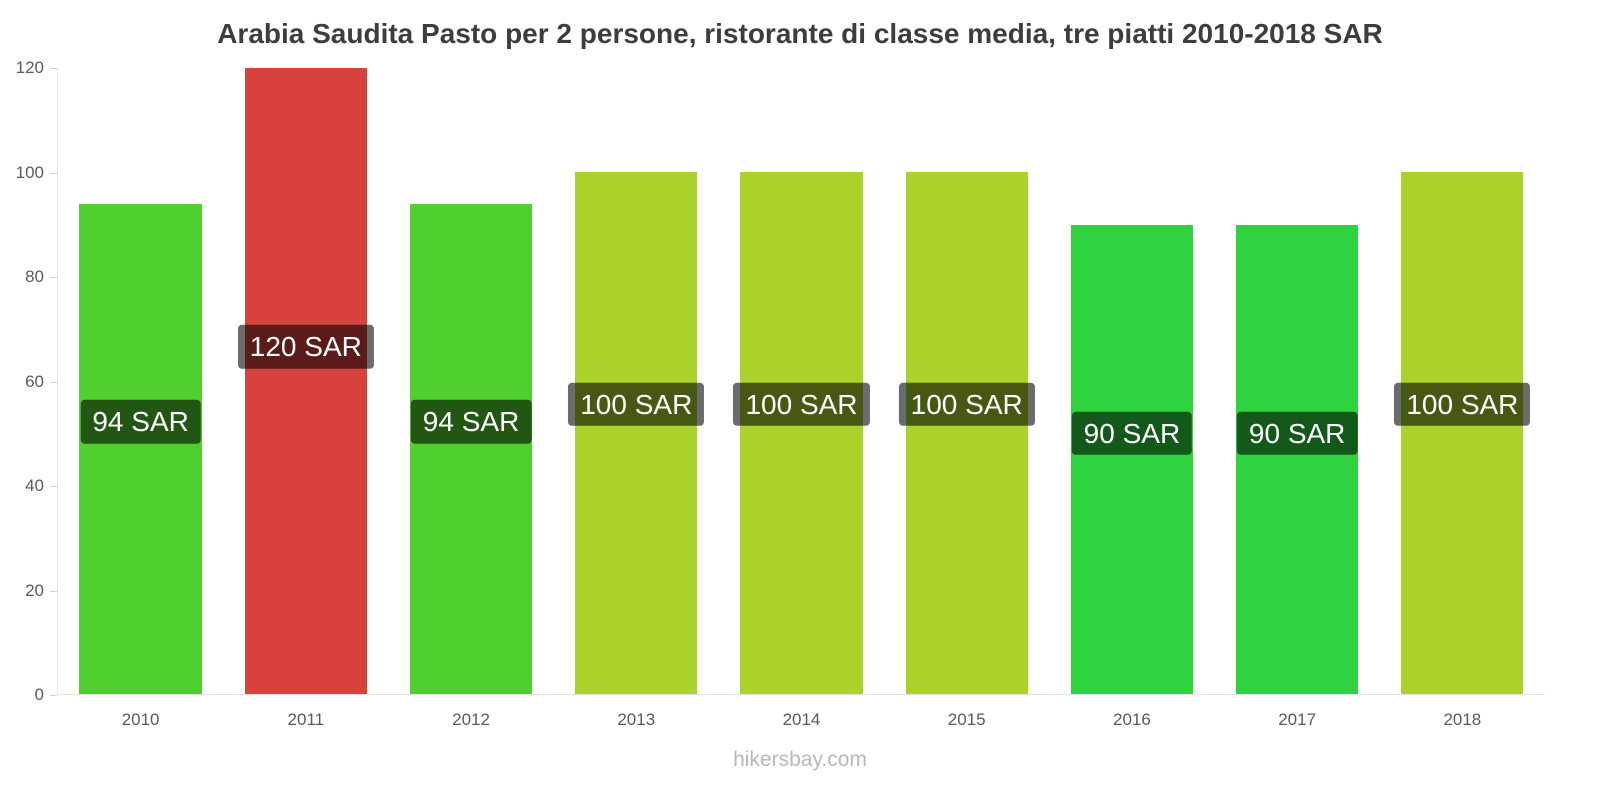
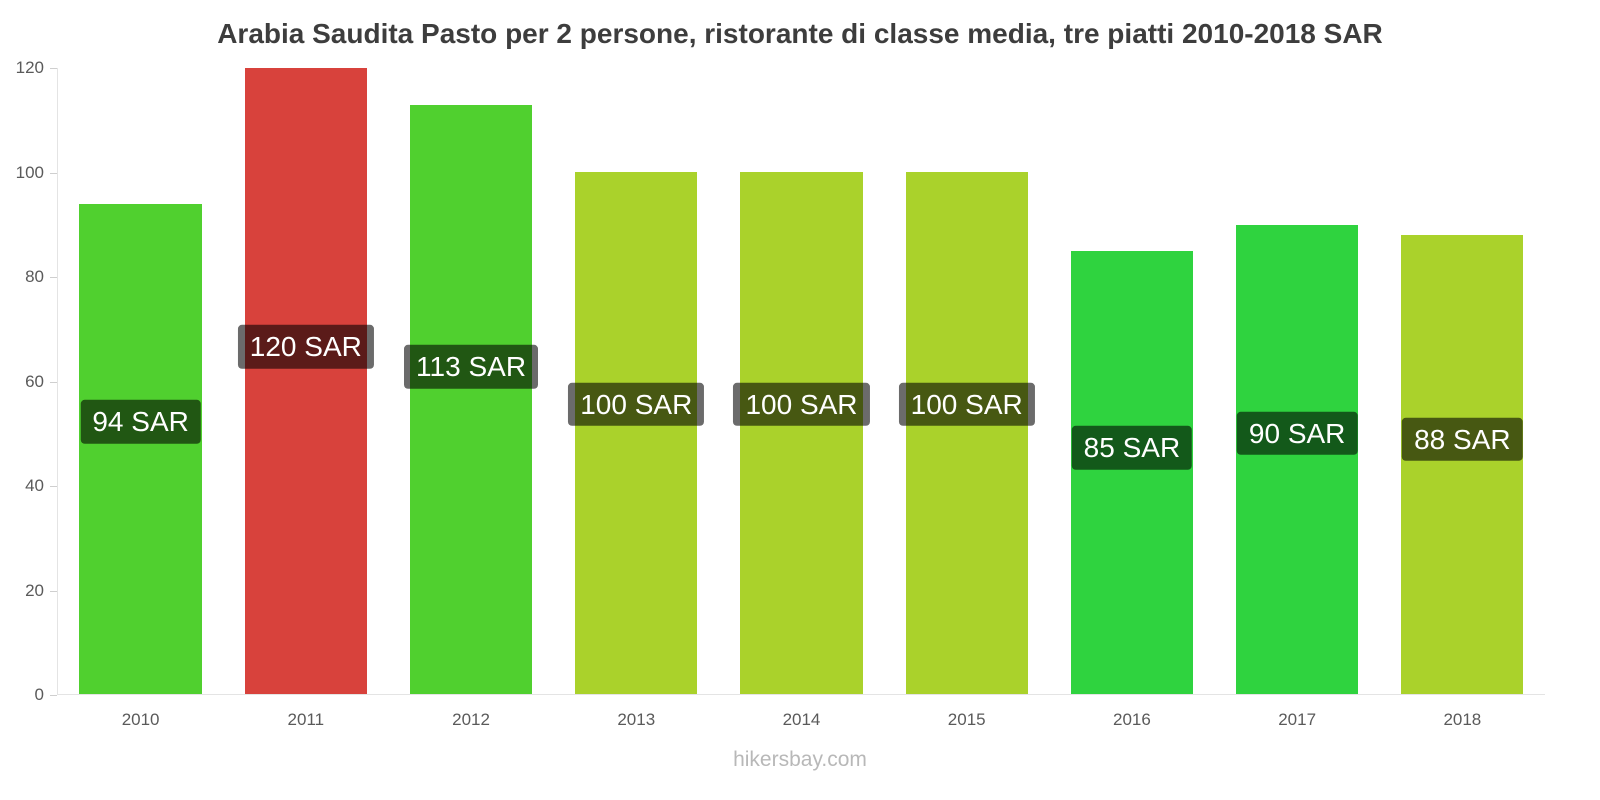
2012: 94 -> 113
2016: 90 -> 85
2018: 100 -> 88
